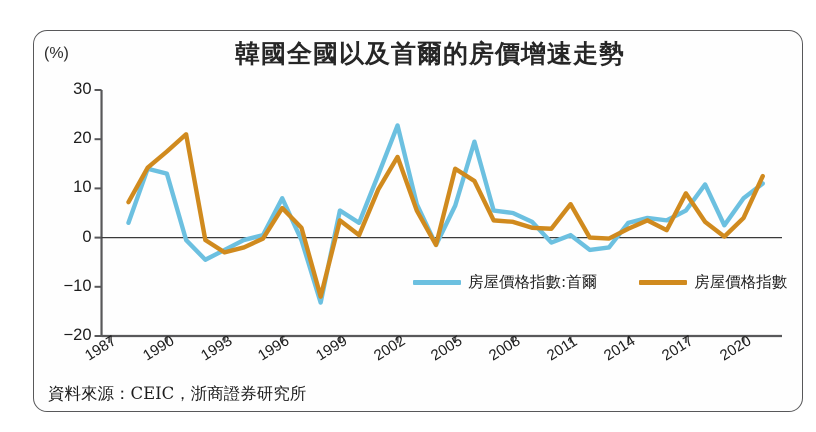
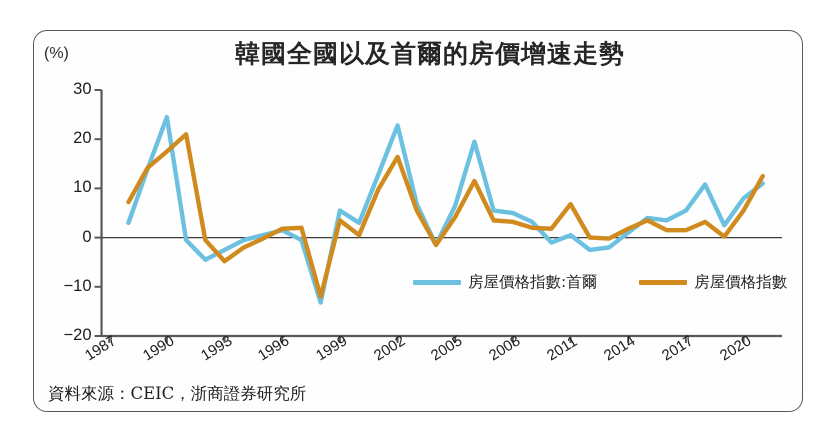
房屋價格指數:首爾/1990: 13 -> 24
房屋價格指數/1993: -3 -> -5
房屋價格指數:首爾/1996: 8 -> 2
房屋價格指數/1996: 6 -> 2
房屋價格指數/2005: 14 -> 4
房屋價格指數:首爾/2014: 3 -> 1
房屋價格指數/2017: 9 -> 2
房屋價格指數/2020: 4 -> 6
